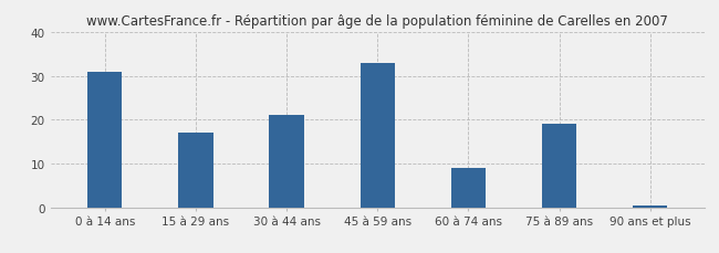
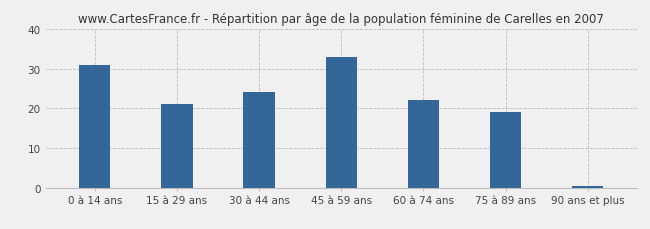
15 à 29 ans: 17.0 -> 21.0
30 à 44 ans: 21.0 -> 24.0
60 à 74 ans: 9.0 -> 22.0
